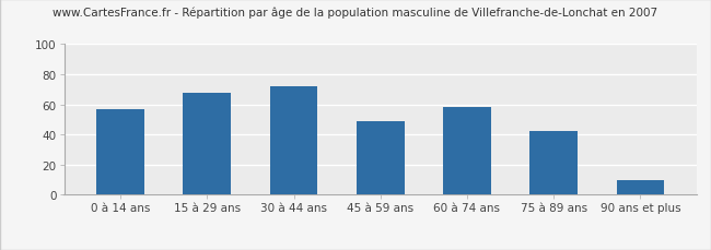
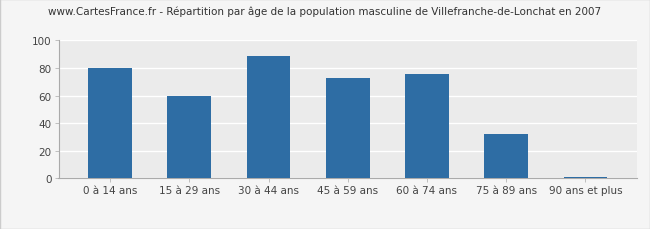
0 à 14 ans: 57 -> 80
15 à 29 ans: 68 -> 60
30 à 44 ans: 72 -> 89
45 à 59 ans: 49 -> 73
60 à 74 ans: 58 -> 76
75 à 89 ans: 42 -> 32
90 ans et plus: 10 -> 1
